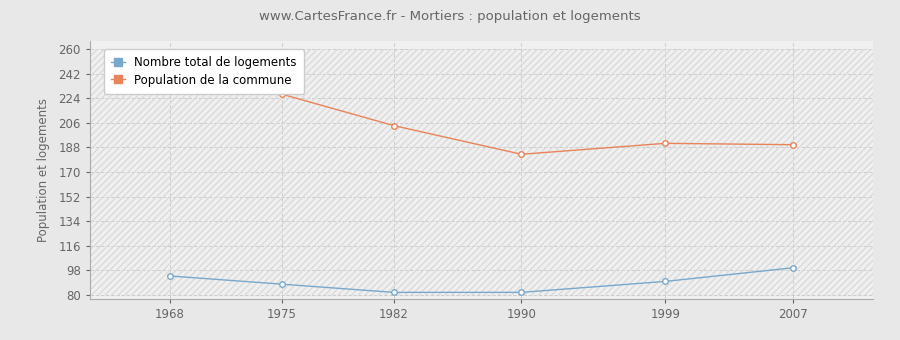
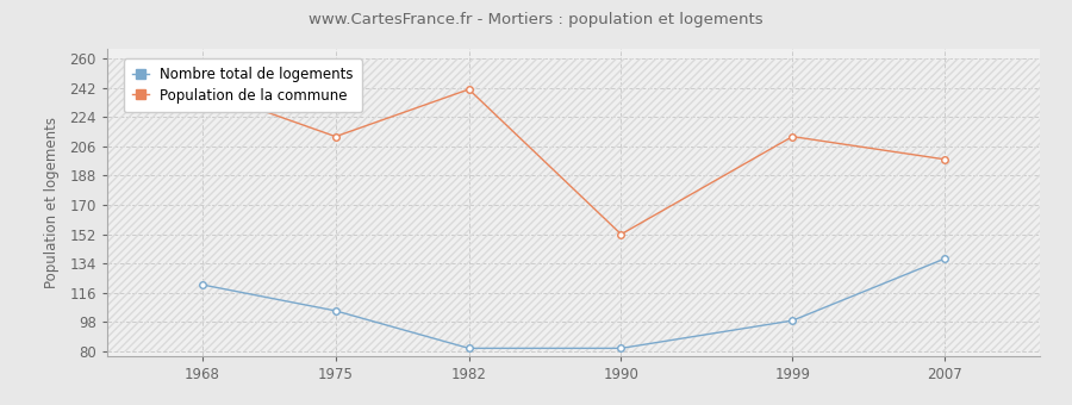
Nombre total de logements/1968: 94 -> 121
Nombre total de logements/1975: 88 -> 105
Population de la commune/1975: 227 -> 212
Population de la commune/1982: 204 -> 241
Population de la commune/1990: 183 -> 152
Nombre total de logements/1999: 90 -> 99
Population de la commune/1999: 191 -> 212
Nombre total de logements/2007: 100 -> 137
Population de la commune/2007: 190 -> 198
